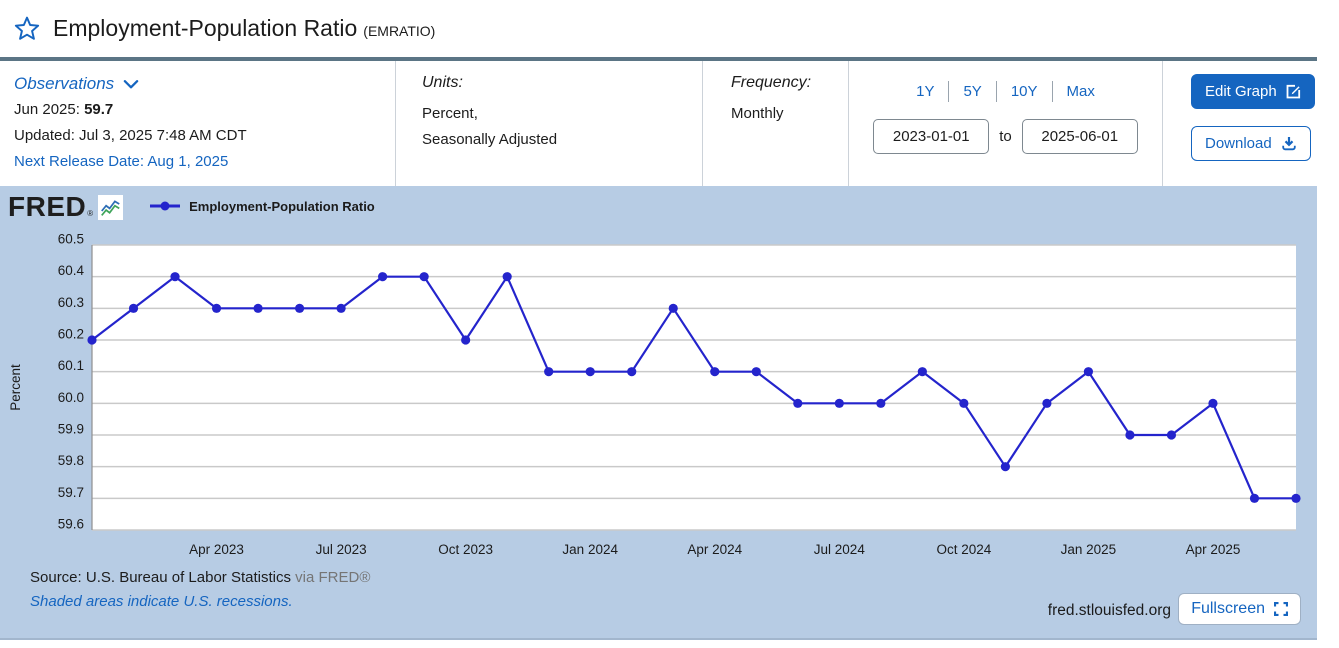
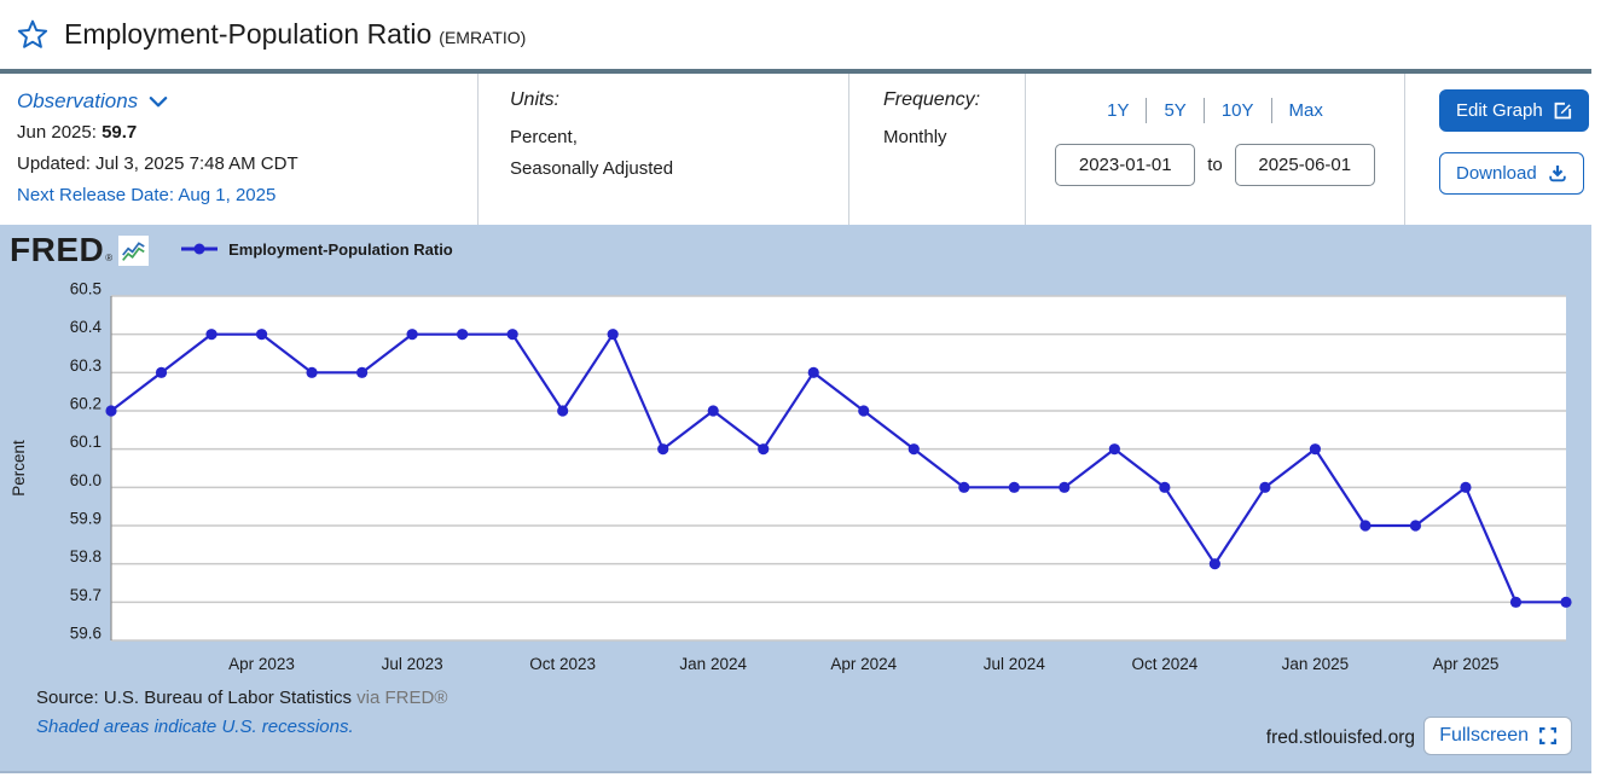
Apr 2023: 60.3 -> 60.4
Jul 2023: 60.3 -> 60.4
Jan 2024: 60.1 -> 60.2
Apr 2024: 60.1 -> 60.2
